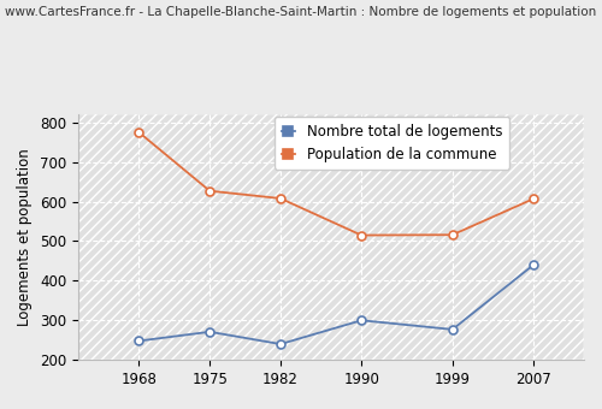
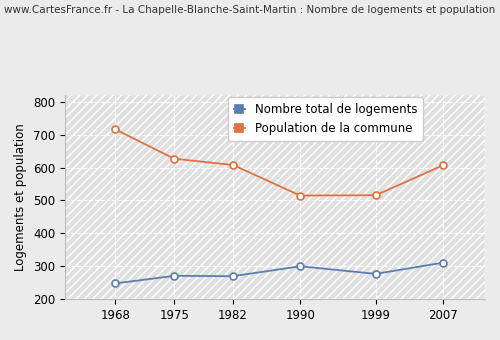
Population de la commune/1968: 775 -> 716
Nombre total de logements/1982: 240 -> 270
Nombre total de logements/2007: 440 -> 311
